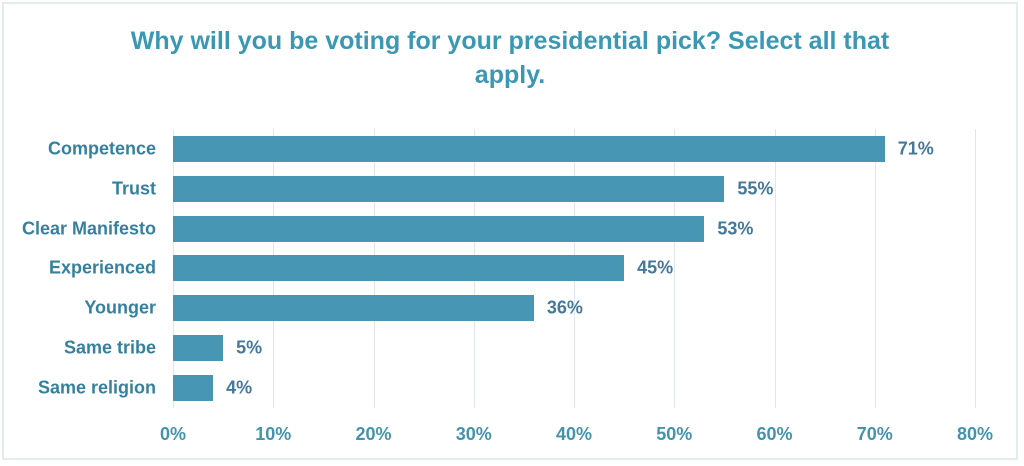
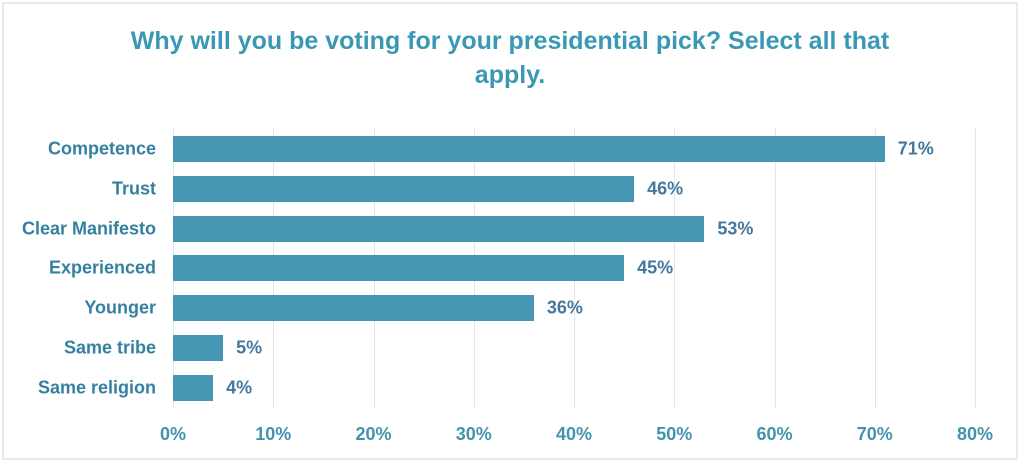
Trust: 55% -> 46%
